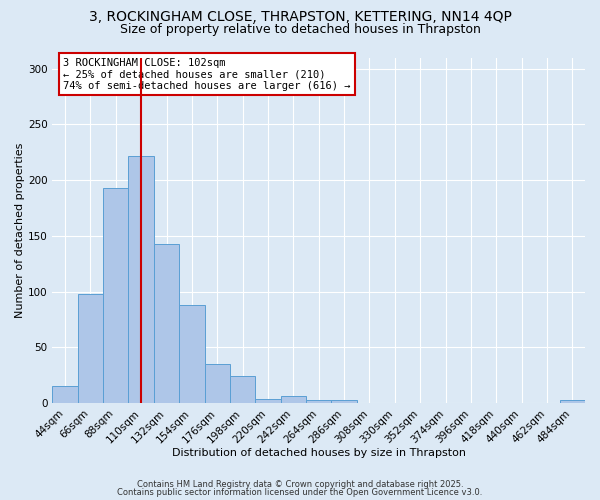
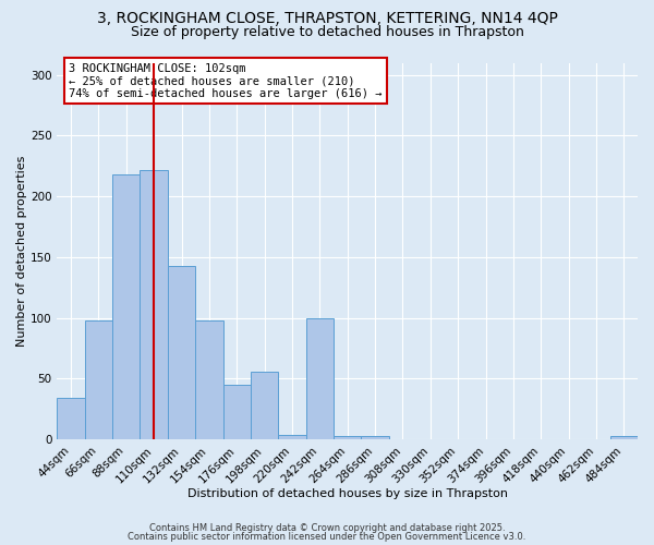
44sqm: 15 -> 34
88sqm: 193 -> 218
154sqm: 88 -> 98
176sqm: 35 -> 45
198sqm: 24 -> 56
242sqm: 6 -> 100
